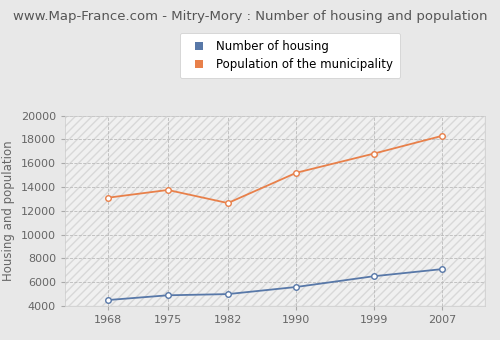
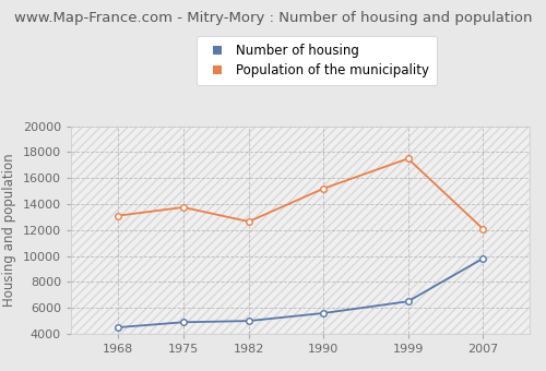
Population of the municipality/1999: 16800 -> 17500
Number of housing/2007: 7100 -> 9800
Population of the municipality/2007: 18300 -> 12100
